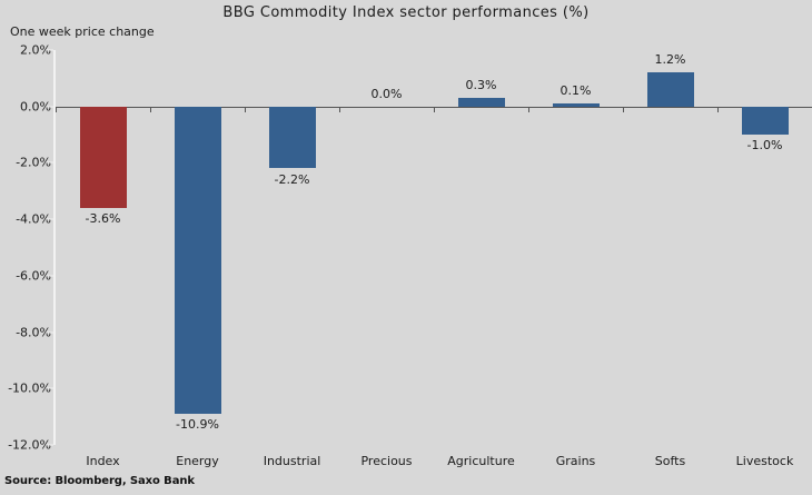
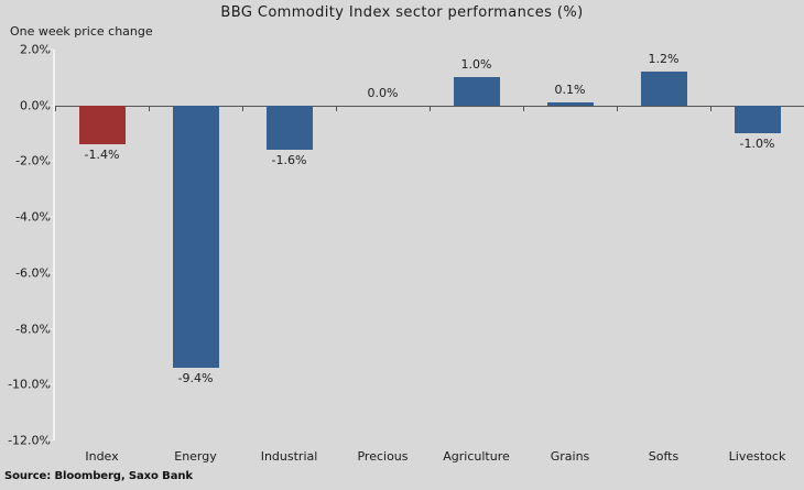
Index: -3.6% -> -1.4%
Energy: -10.9% -> -9.4%
Industrial: -2.2% -> -1.6%
Agriculture: 0.3% -> 1.0%
